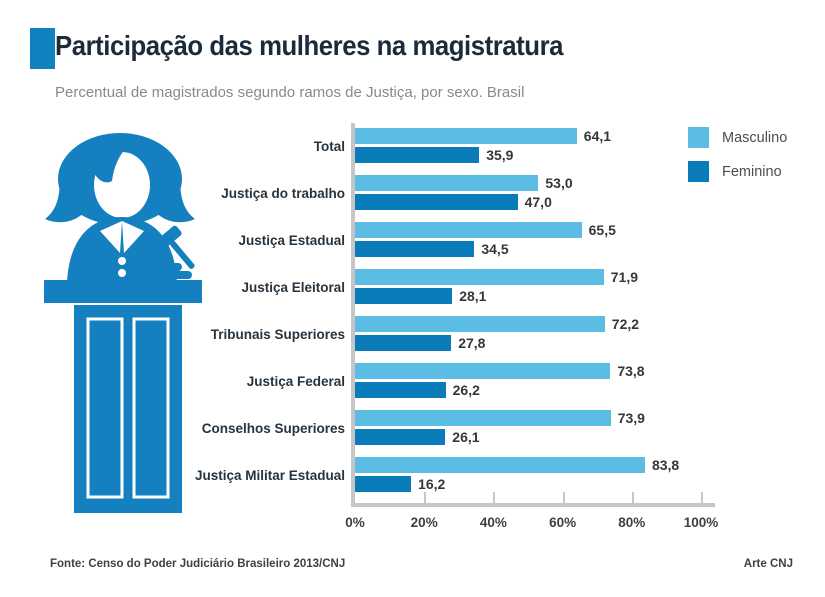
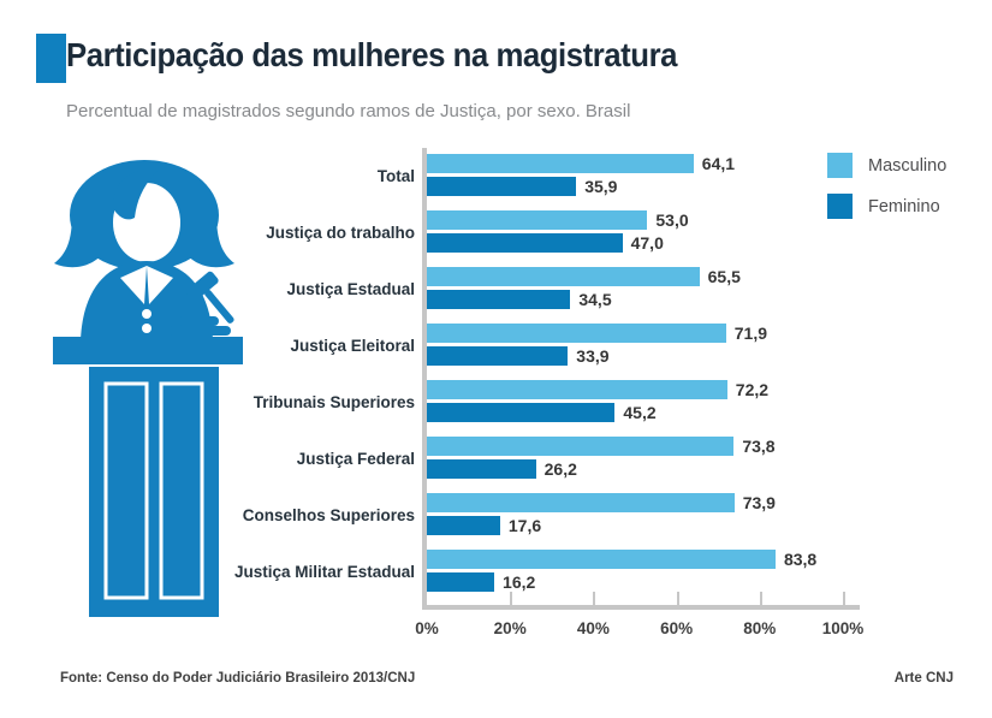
Feminino/Justiça Eleitoral: 28,1 -> 33,9
Feminino/Tribunais Superiores: 27,8 -> 45,2
Feminino/Conselhos Superiores: 26,1 -> 17,6
